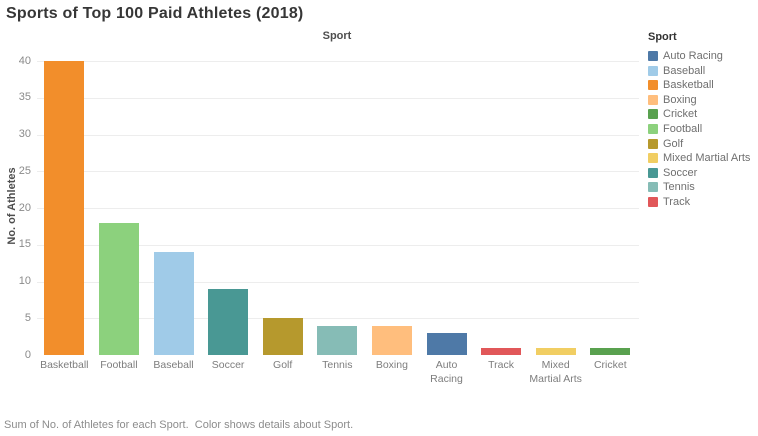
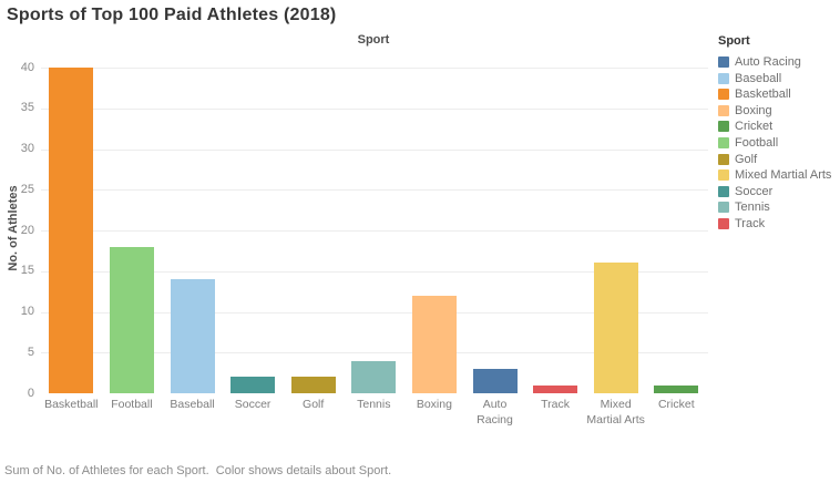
Soccer: 9 -> 2
Golf: 5 -> 2
Boxing: 4 -> 12
Mixed Martial Arts: 1 -> 16
